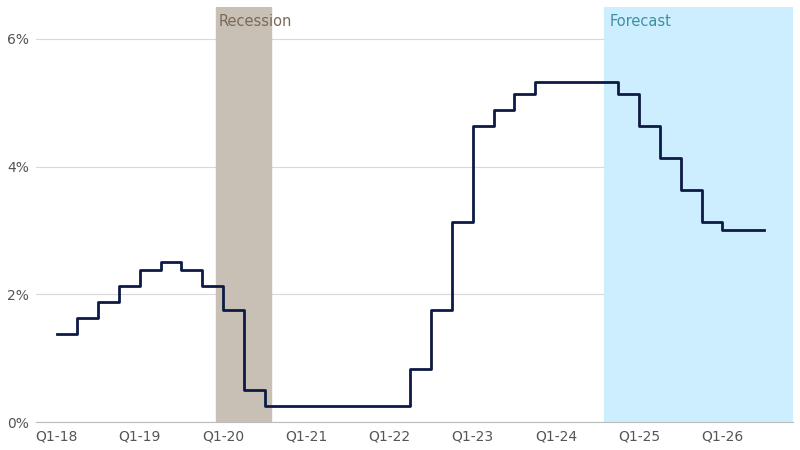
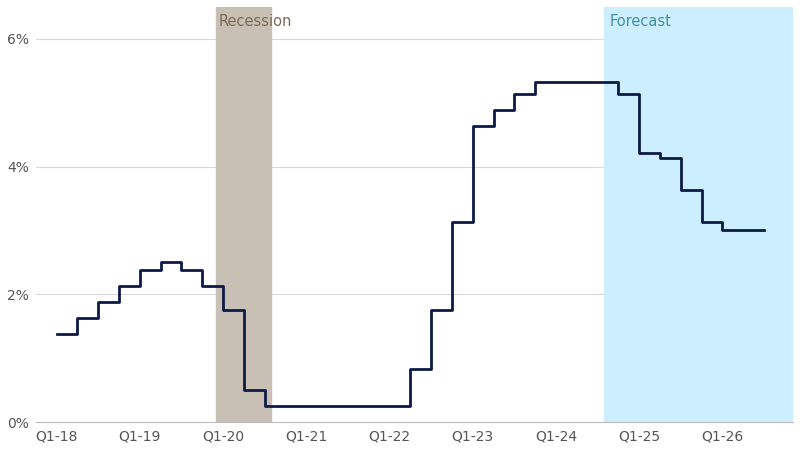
Q1-25: 4.63% -> 4.22%
